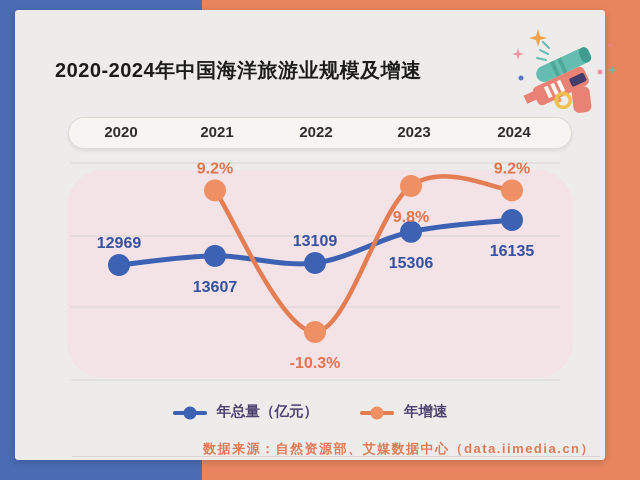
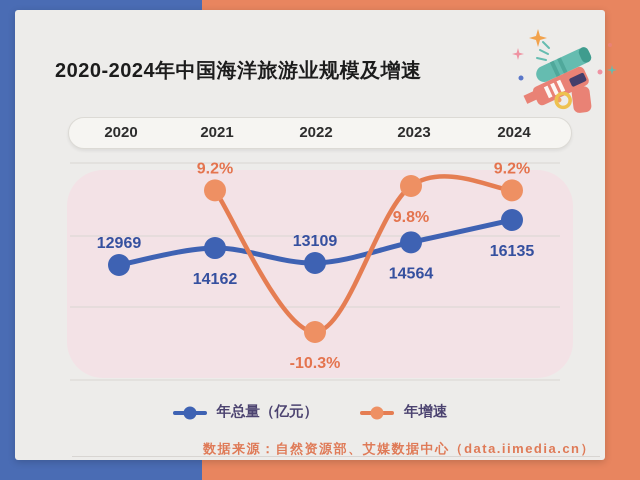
年总量（亿元）/2021: 13607 -> 14162
年总量（亿元）/2023: 15306 -> 14564
